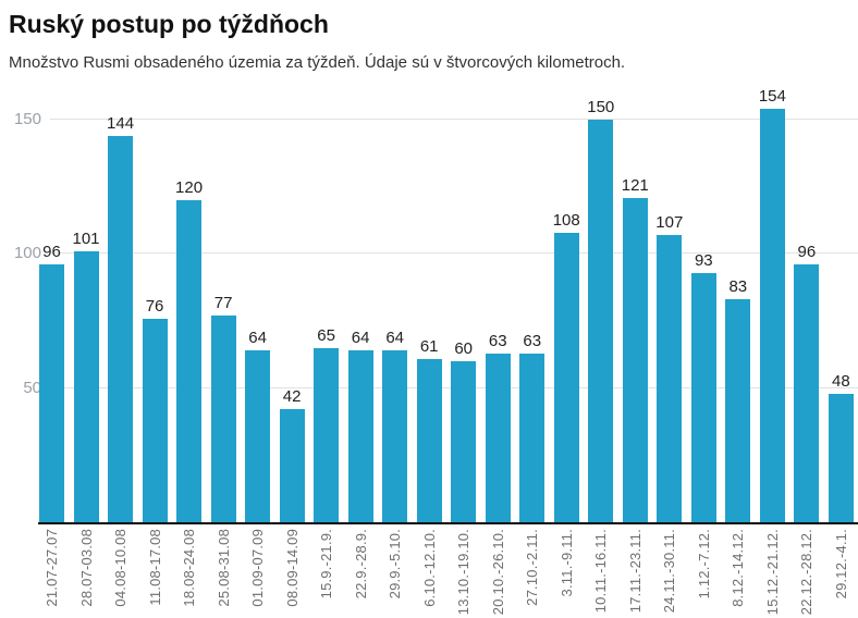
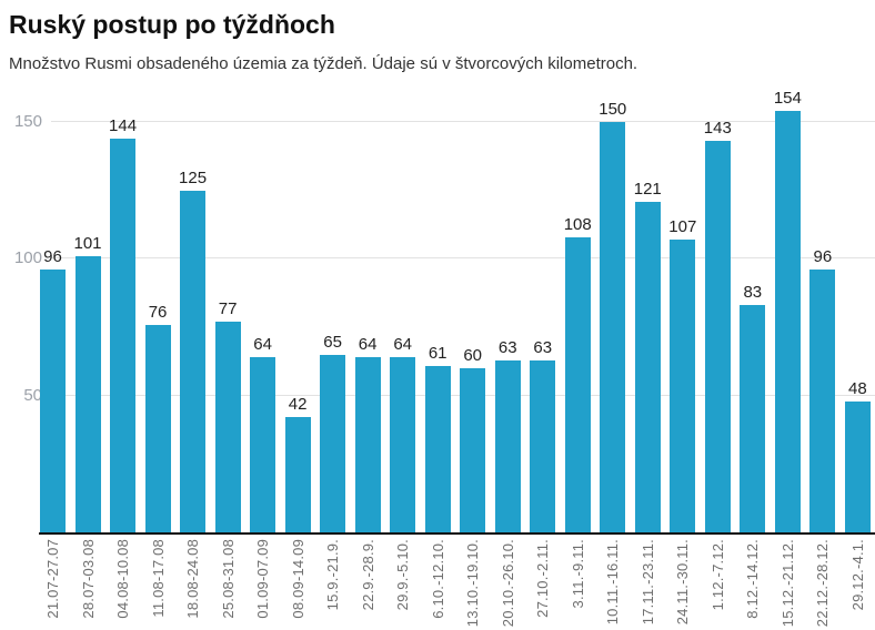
18.08-24.08: 120 -> 125
1.12.-7.12.: 93 -> 143
